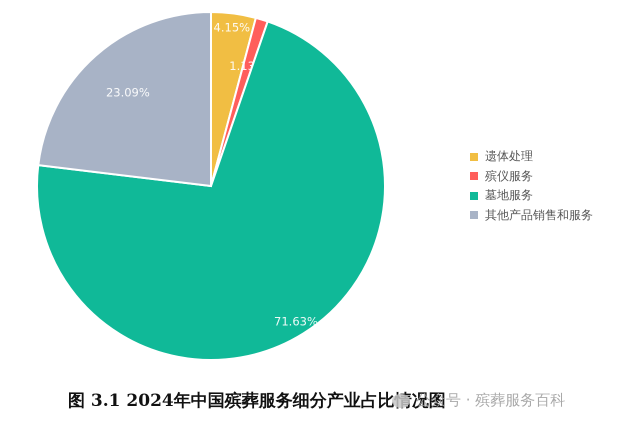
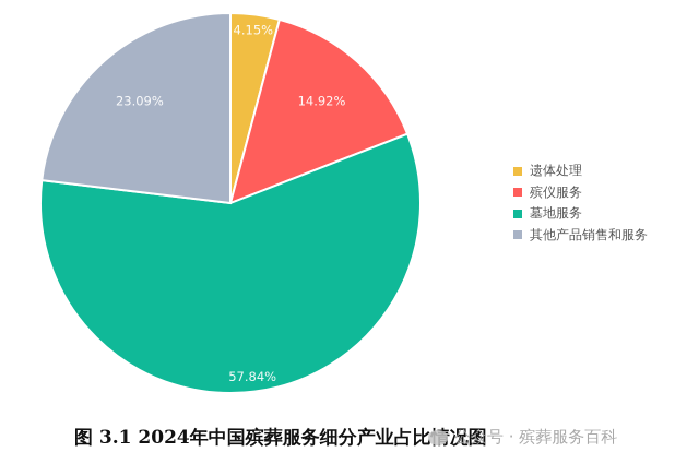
殡仪服务: 1.13% -> 14.92%
墓地服务: 71.63% -> 57.84%
